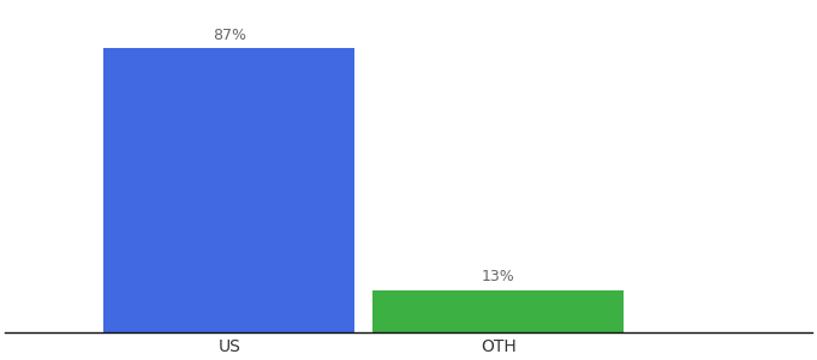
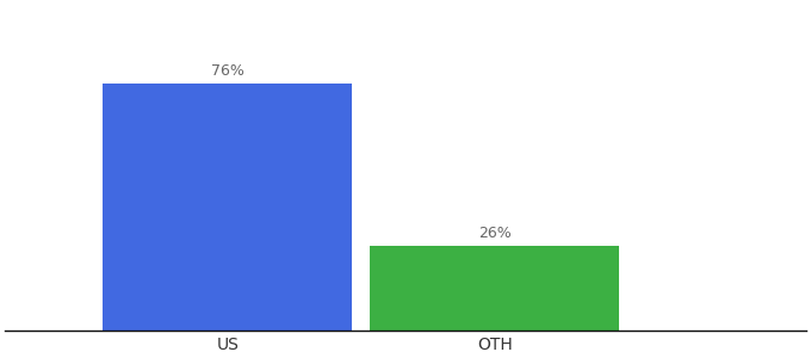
US: 87% -> 76%
OTH: 13% -> 26%
